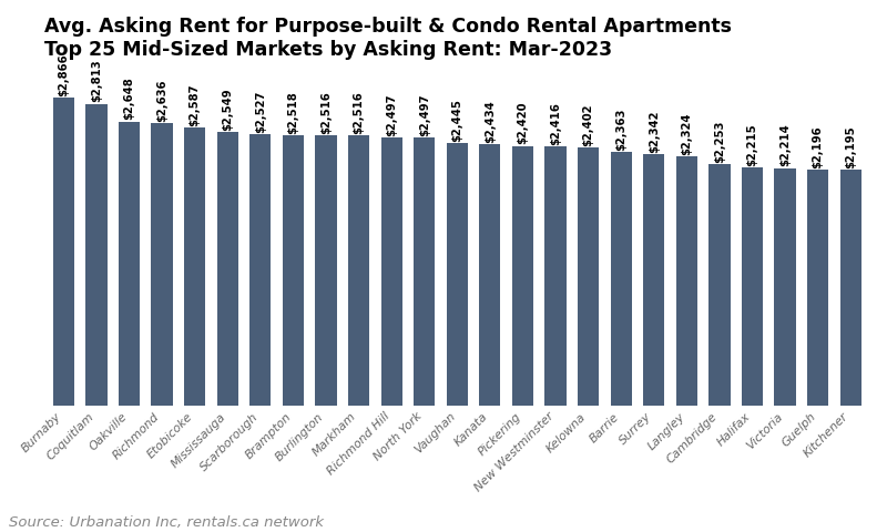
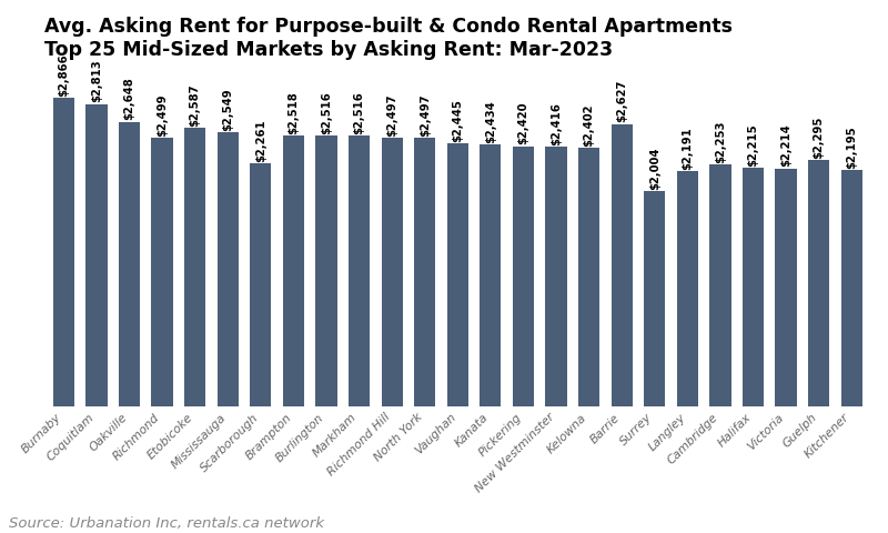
Richmond: $2,636 -> $2,499
Scarborough: $2,527 -> $2,261
Barrie: $2,363 -> $2,627
Surrey: $2,342 -> $2,004
Langley: $2,324 -> $2,191
Guelph: $2,196 -> $2,295
